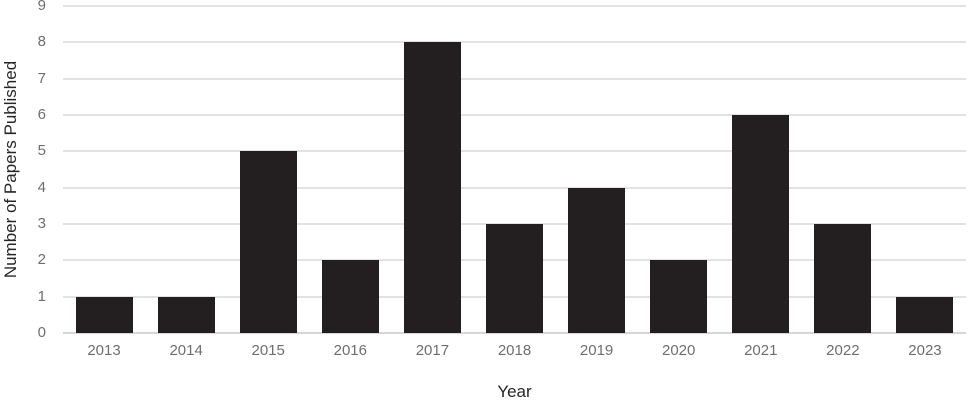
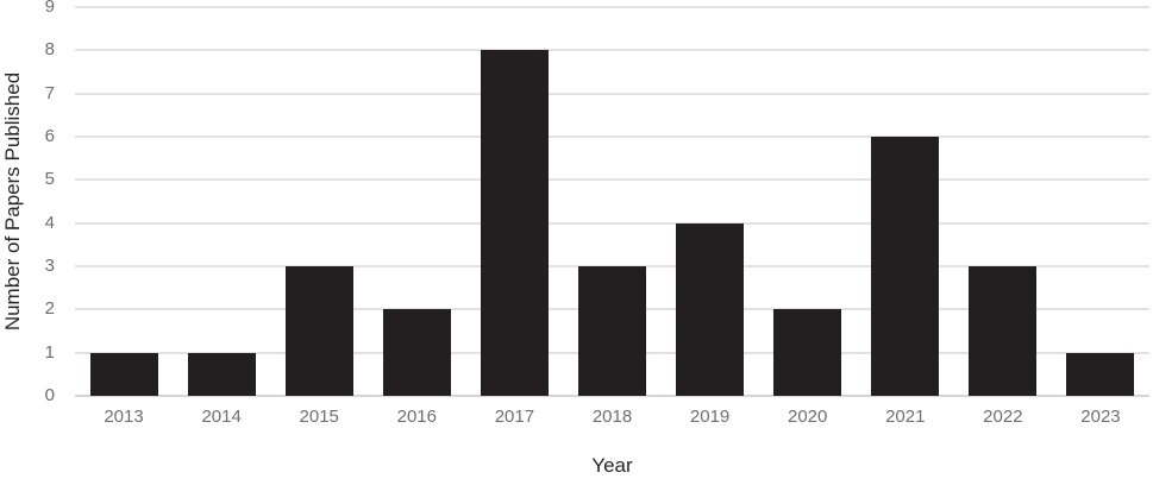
2015: 5 -> 3
